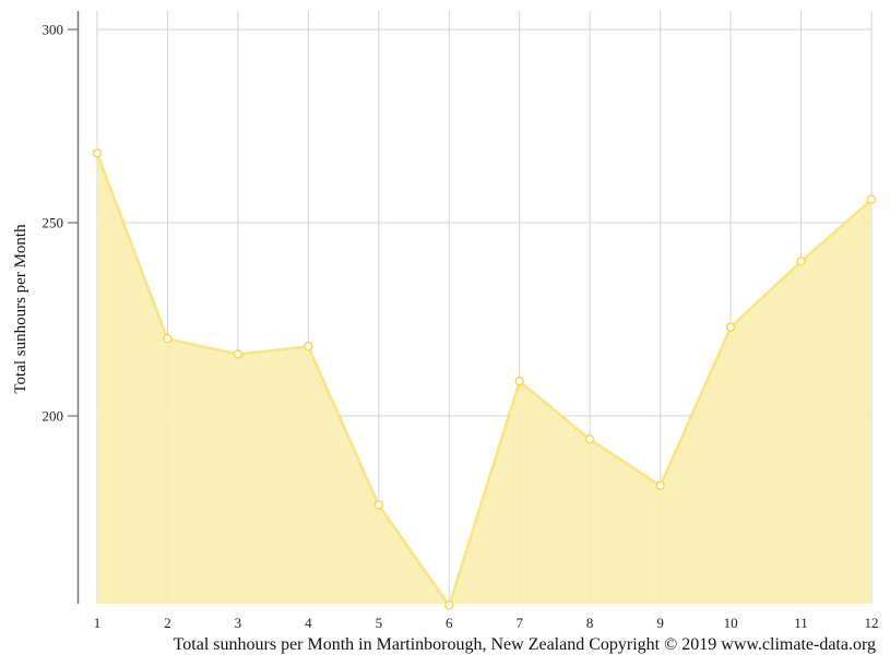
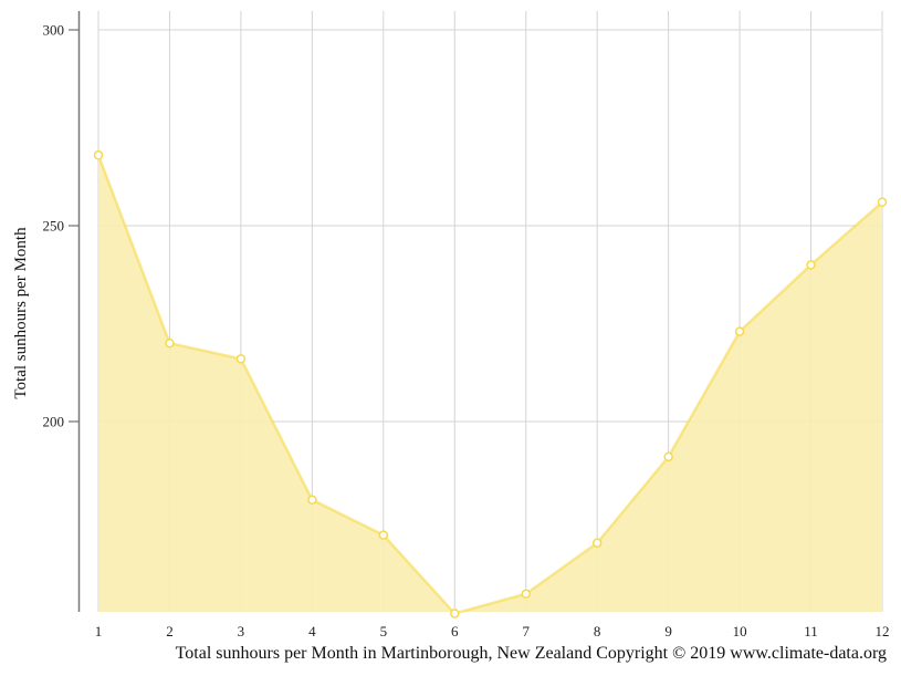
4: 218 -> 180
5: 177 -> 171
7: 209 -> 156
8: 194 -> 169
9: 182 -> 191
